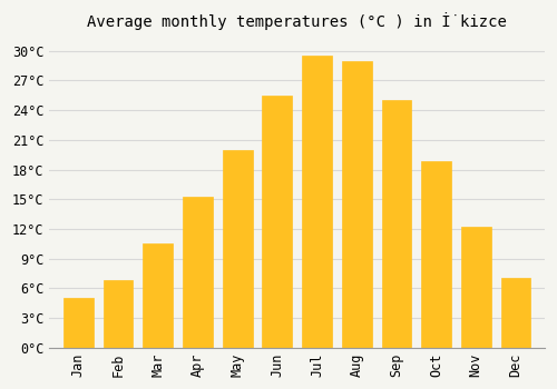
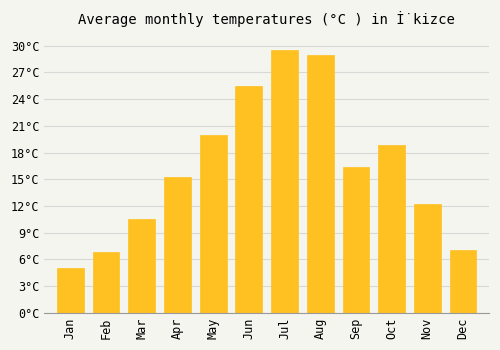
Sep: 25.0°C -> 16.4°C
